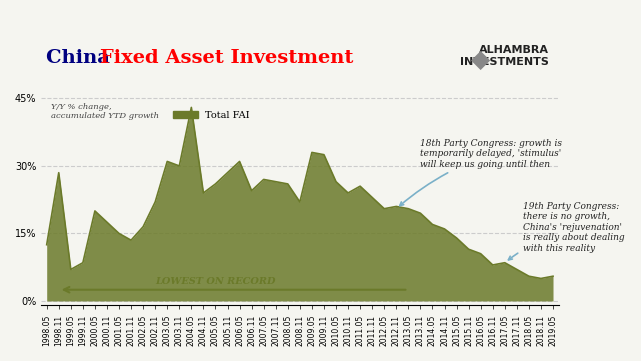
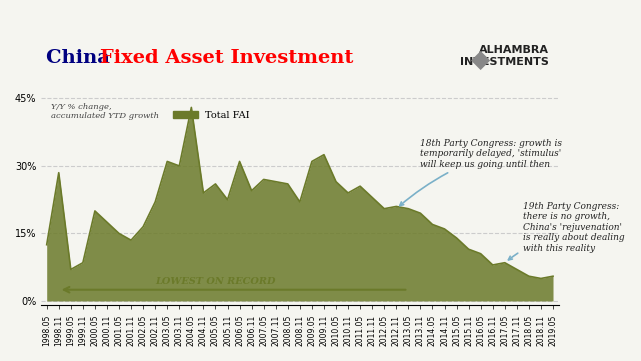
2005.11: 28.5% -> 22.5%
2009.05: 33.0% -> 31.0%
